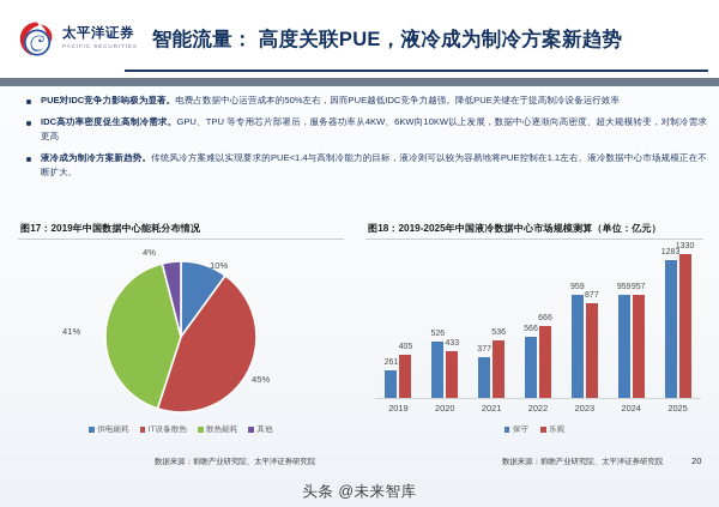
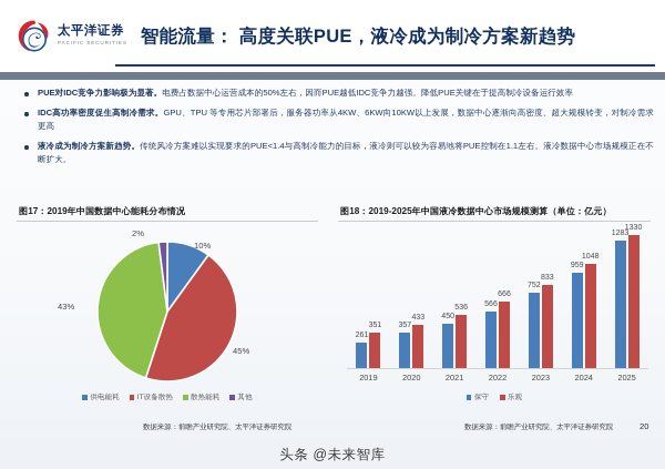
图17：2019年中国数据中心能耗分布情况/散热能耗: 41% -> 43%
图17：2019年中国数据中心能耗分布情况/其他: 4% -> 2%
图18：2019-2025年中国液冷数据中心市场规模测算（单位：亿元）/乐观/2019: 405 -> 351
图18：2019-2025年中国液冷数据中心市场规模测算（单位：亿元）/保守/2020: 526 -> 357
图18：2019-2025年中国液冷数据中心市场规模测算（单位：亿元）/保守/2021: 377 -> 450
图18：2019-2025年中国液冷数据中心市场规模测算（单位：亿元）/保守/2023: 959 -> 752
图18：2019-2025年中国液冷数据中心市场规模测算（单位：亿元）/乐观/2023: 877 -> 833
图18：2019-2025年中国液冷数据中心市场规模测算（单位：亿元）/乐观/2024: 957 -> 1048
